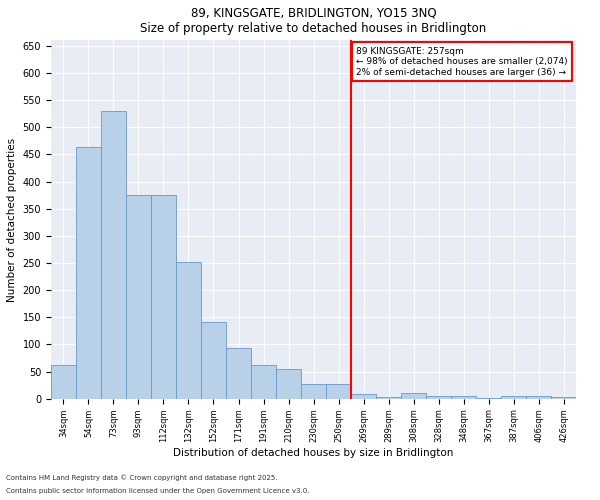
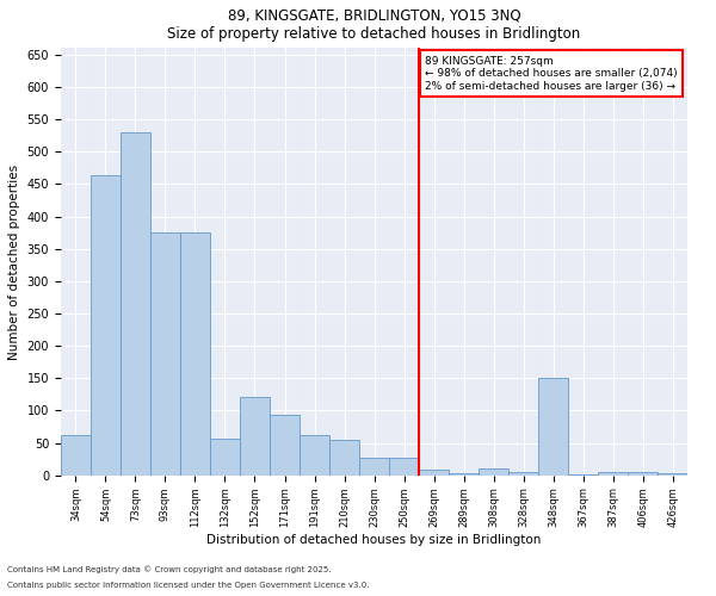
132sqm: 252 -> 56
152sqm: 142 -> 122
348sqm: 6 -> 150
